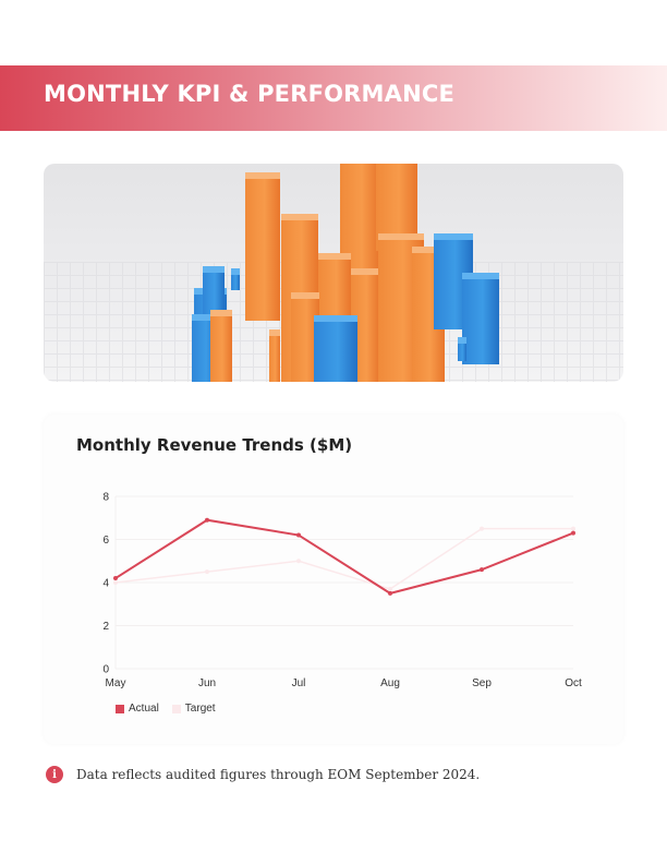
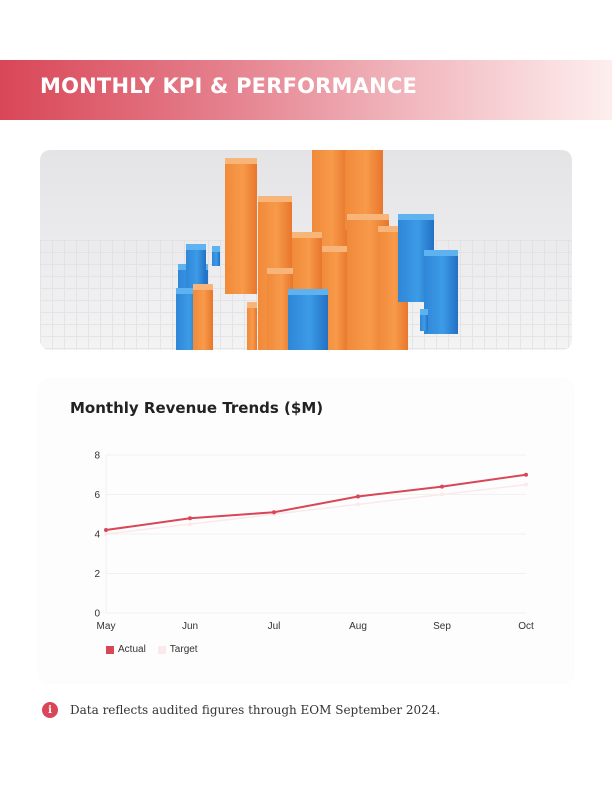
Actual/Jun: 6.9 -> 4.8
Actual/Jul: 6.2 -> 5.1
Actual/Aug: 3.5 -> 5.9
Target/Aug: 3.7 -> 5.5
Actual/Sep: 4.6 -> 6.4
Target/Sep: 6.5 -> 6.0
Actual/Oct: 6.3 -> 7.0
